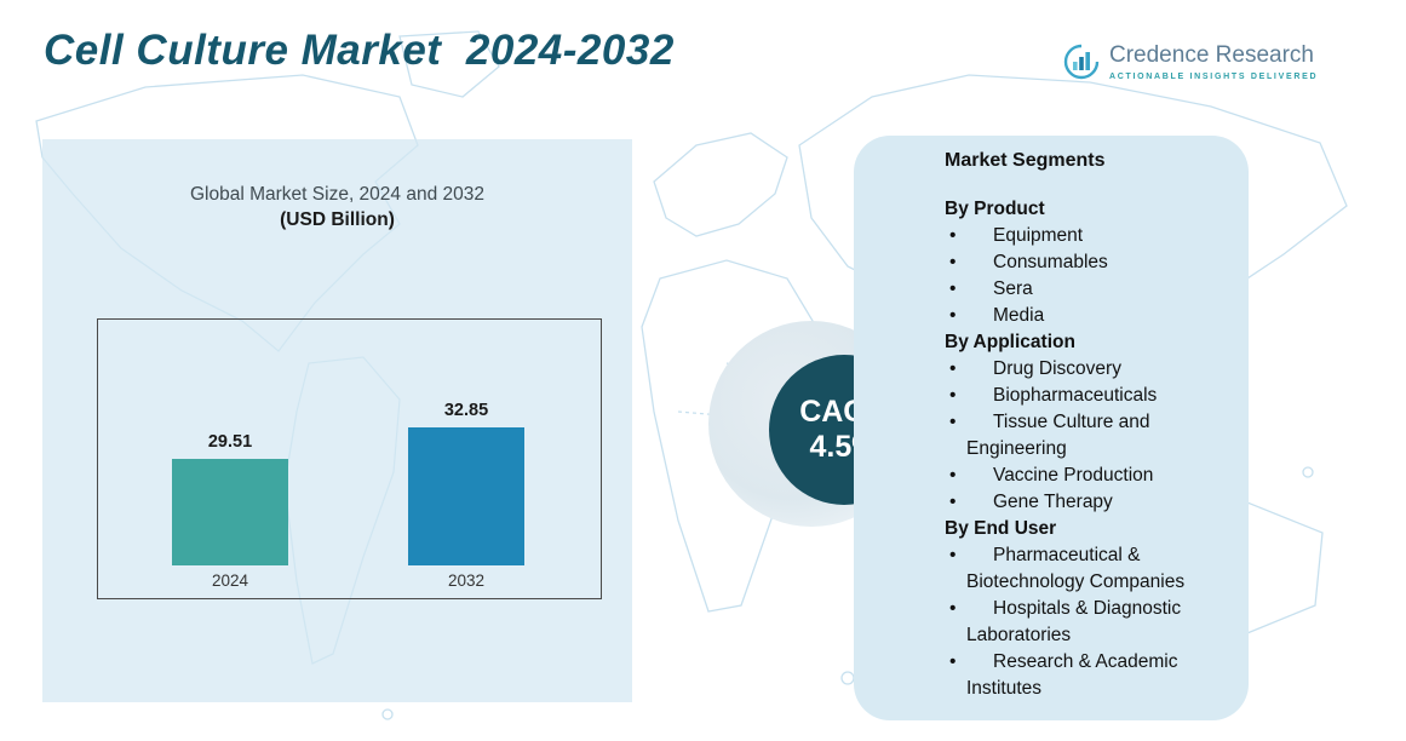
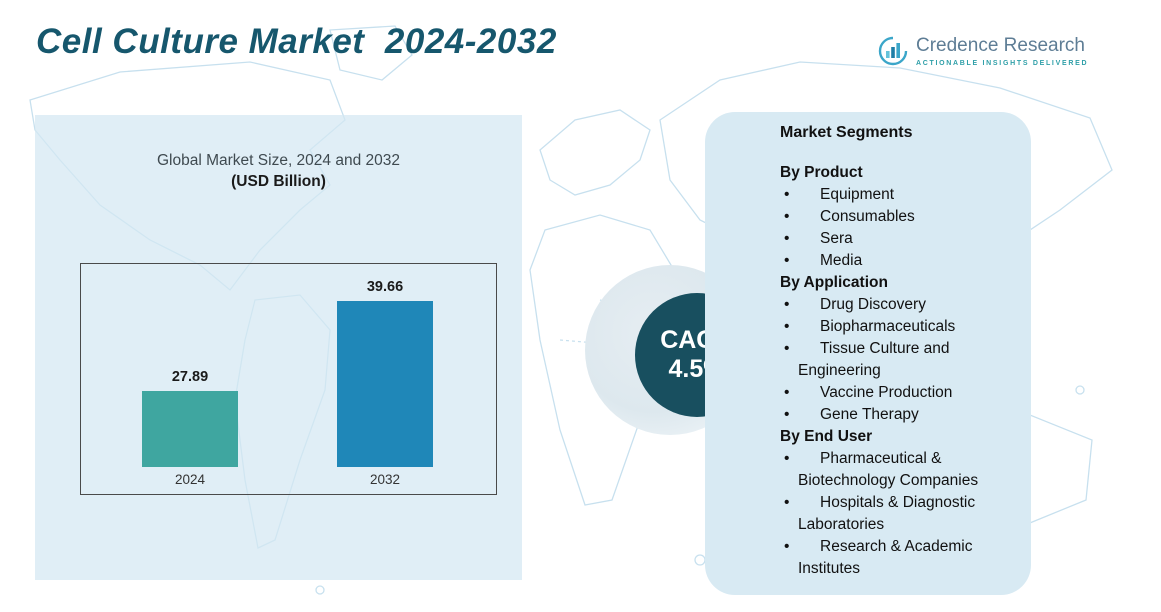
2024: 29.51 -> 27.89
2032: 32.85 -> 39.66
